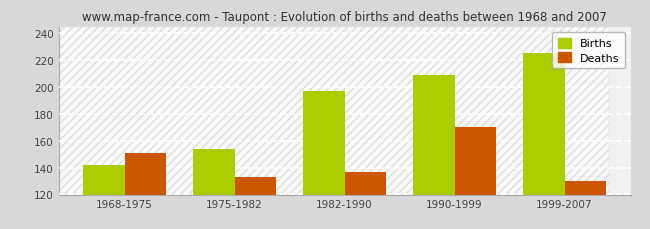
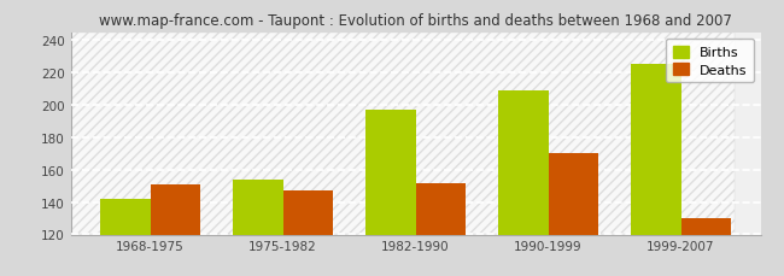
Deaths/1975-1982: 133 -> 147
Deaths/1982-1990: 137 -> 152
